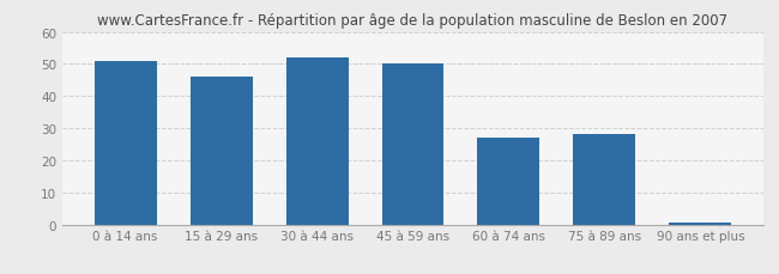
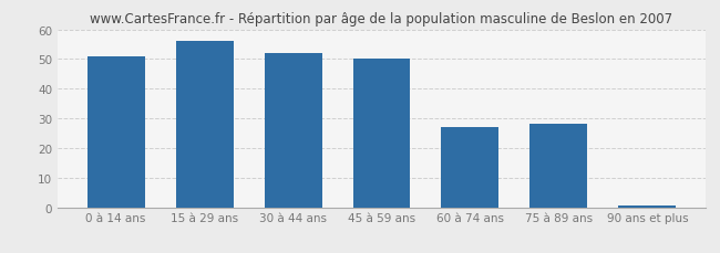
15 à 29 ans: 46.0 -> 56.0
